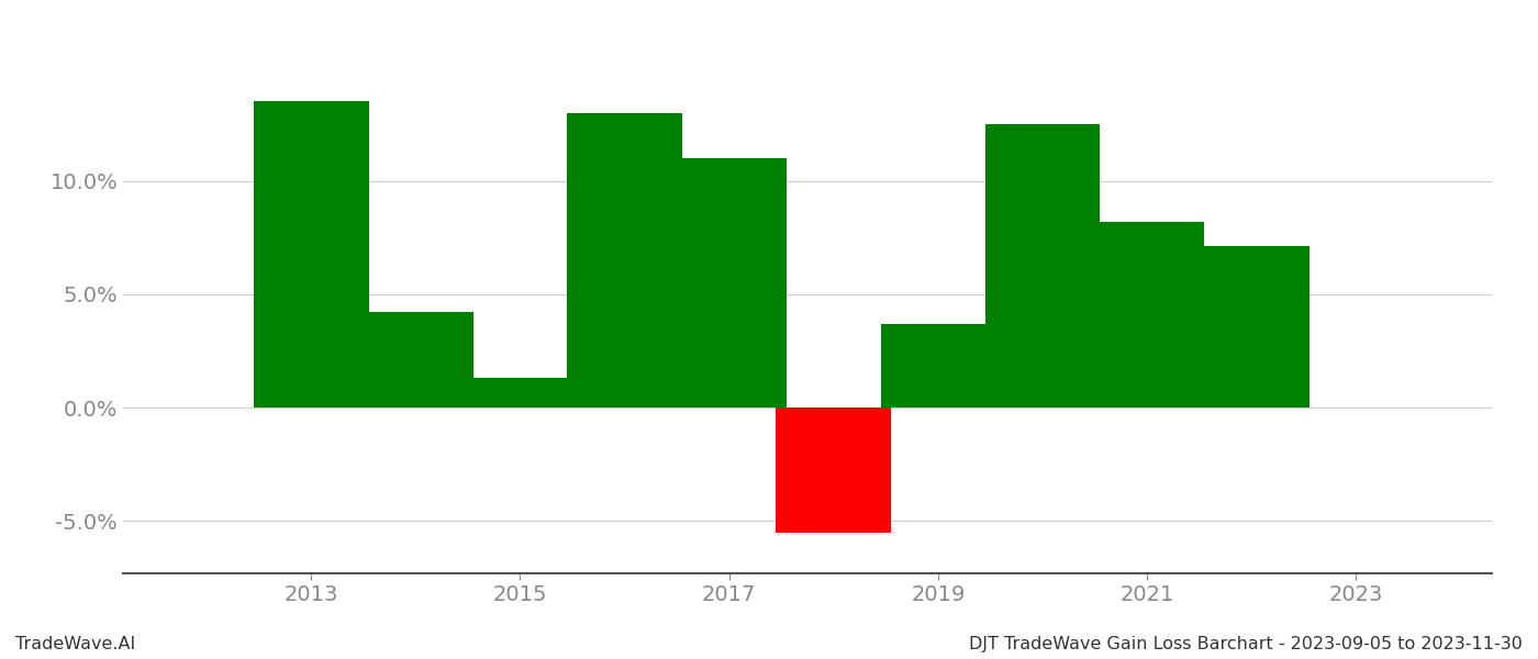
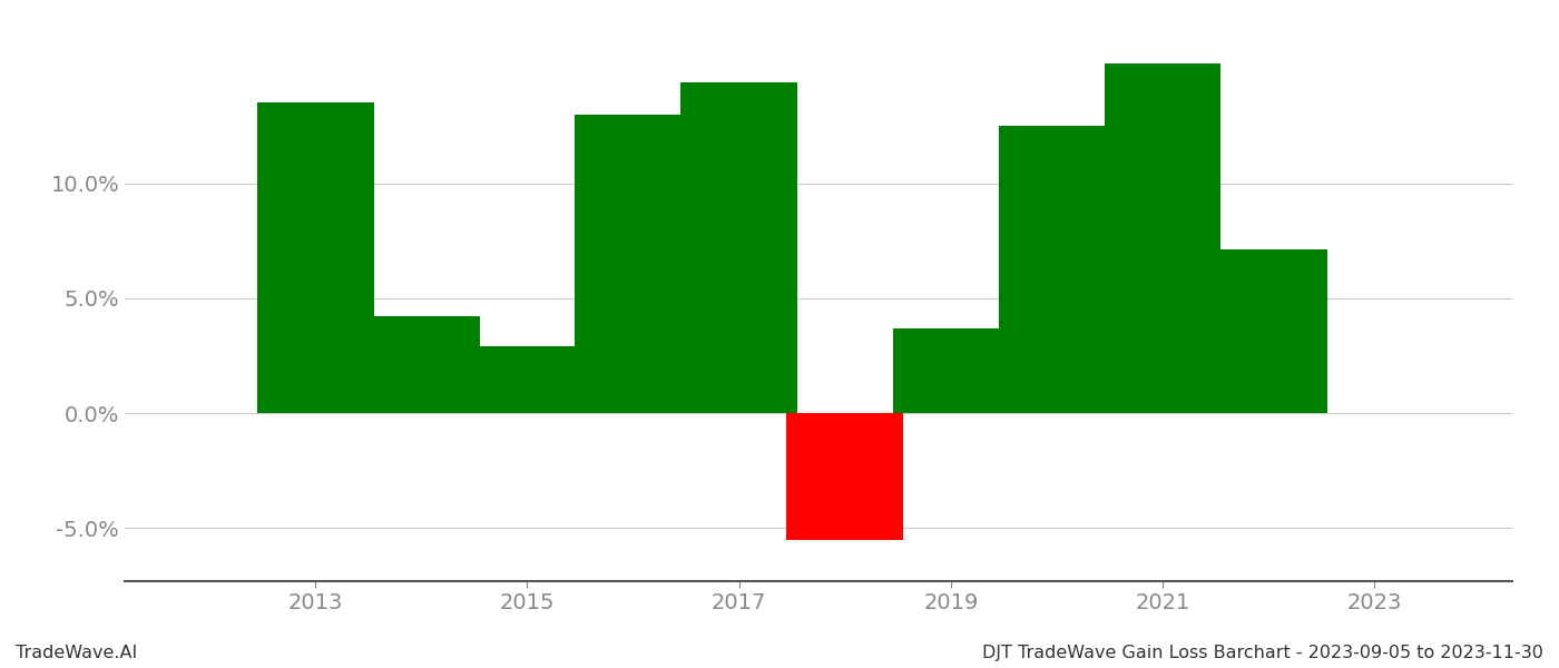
2015: 1.3% -> 2.9%
2017: 11.0% -> 14.4%
2021: 8.2% -> 15.2%
